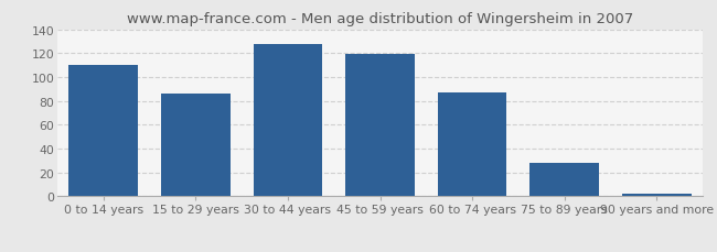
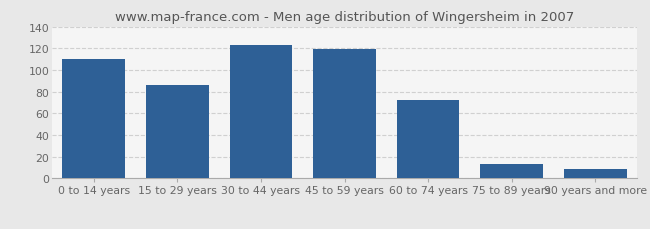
30 to 44 years: 128 -> 123
60 to 74 years: 87 -> 72
75 to 89 years: 28 -> 13
90 years and more: 2 -> 9
